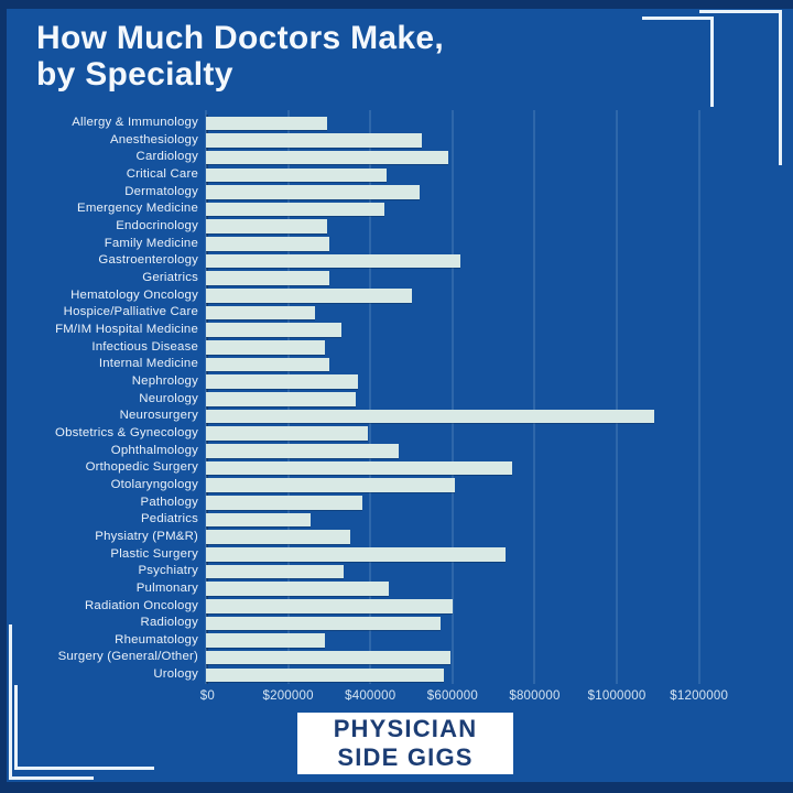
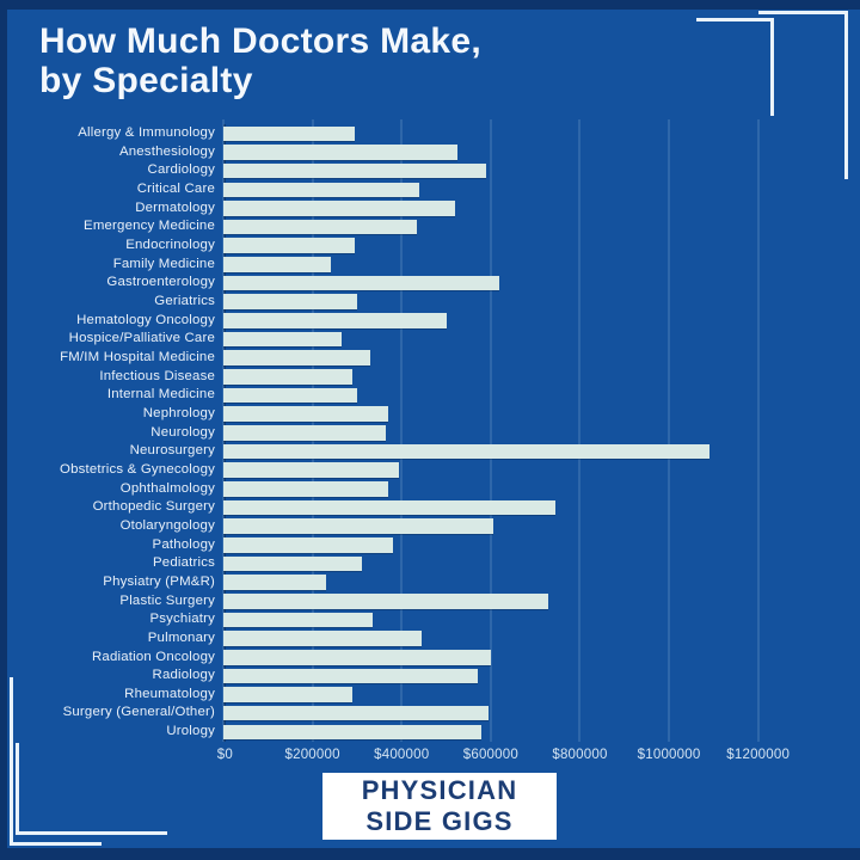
Family Medicine: $300000 -> $240000
Ophthalmology: $470000 -> $370000
Pediatrics: $260000 -> $310000
Physiatry (PM&R): $350000 -> $230000
